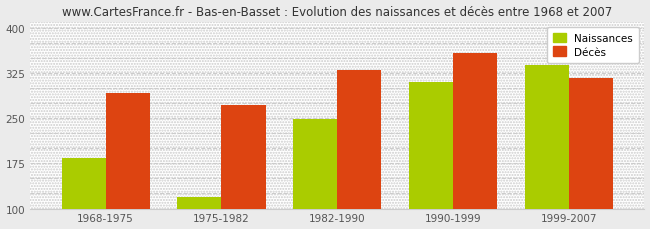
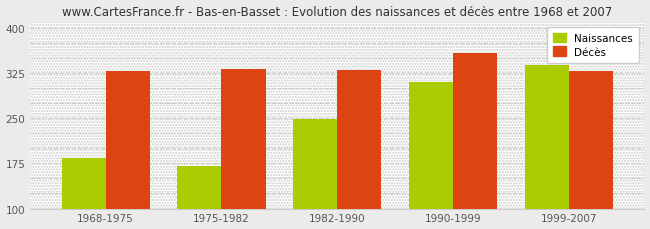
Décès/1968-1975: 292 -> 328
Naissances/1975-1982: 120 -> 170
Décès/1975-1982: 272 -> 331
Décès/1999-2007: 316 -> 328
